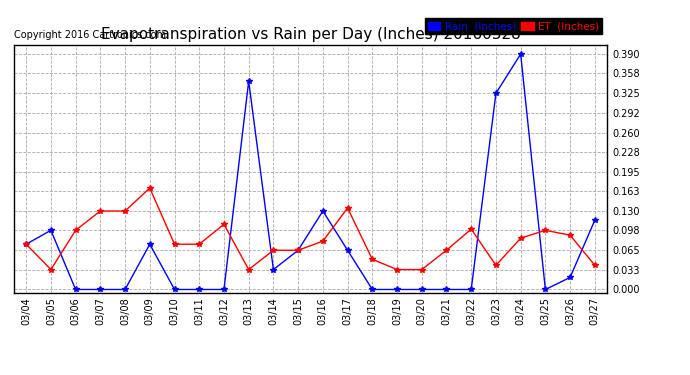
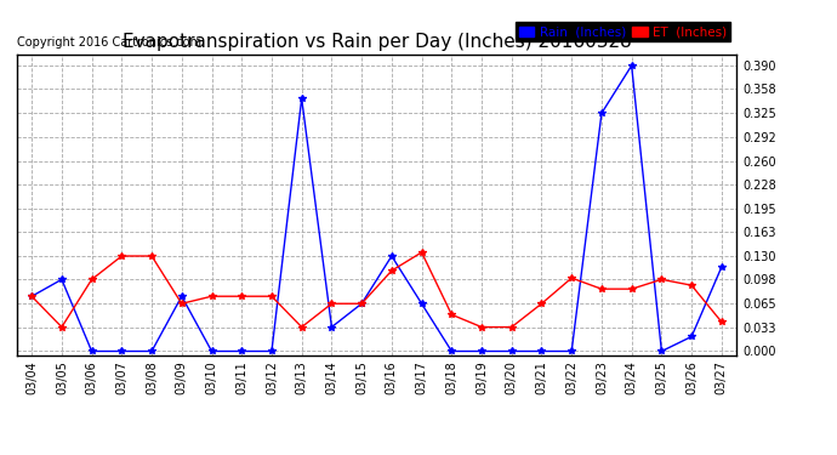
ET (Inches)/03/09: 0.168 -> 0.065
ET (Inches)/03/12: 0.108 -> 0.075
ET (Inches)/03/16: 0.080 -> 0.110
ET (Inches)/03/23: 0.040 -> 0.085
